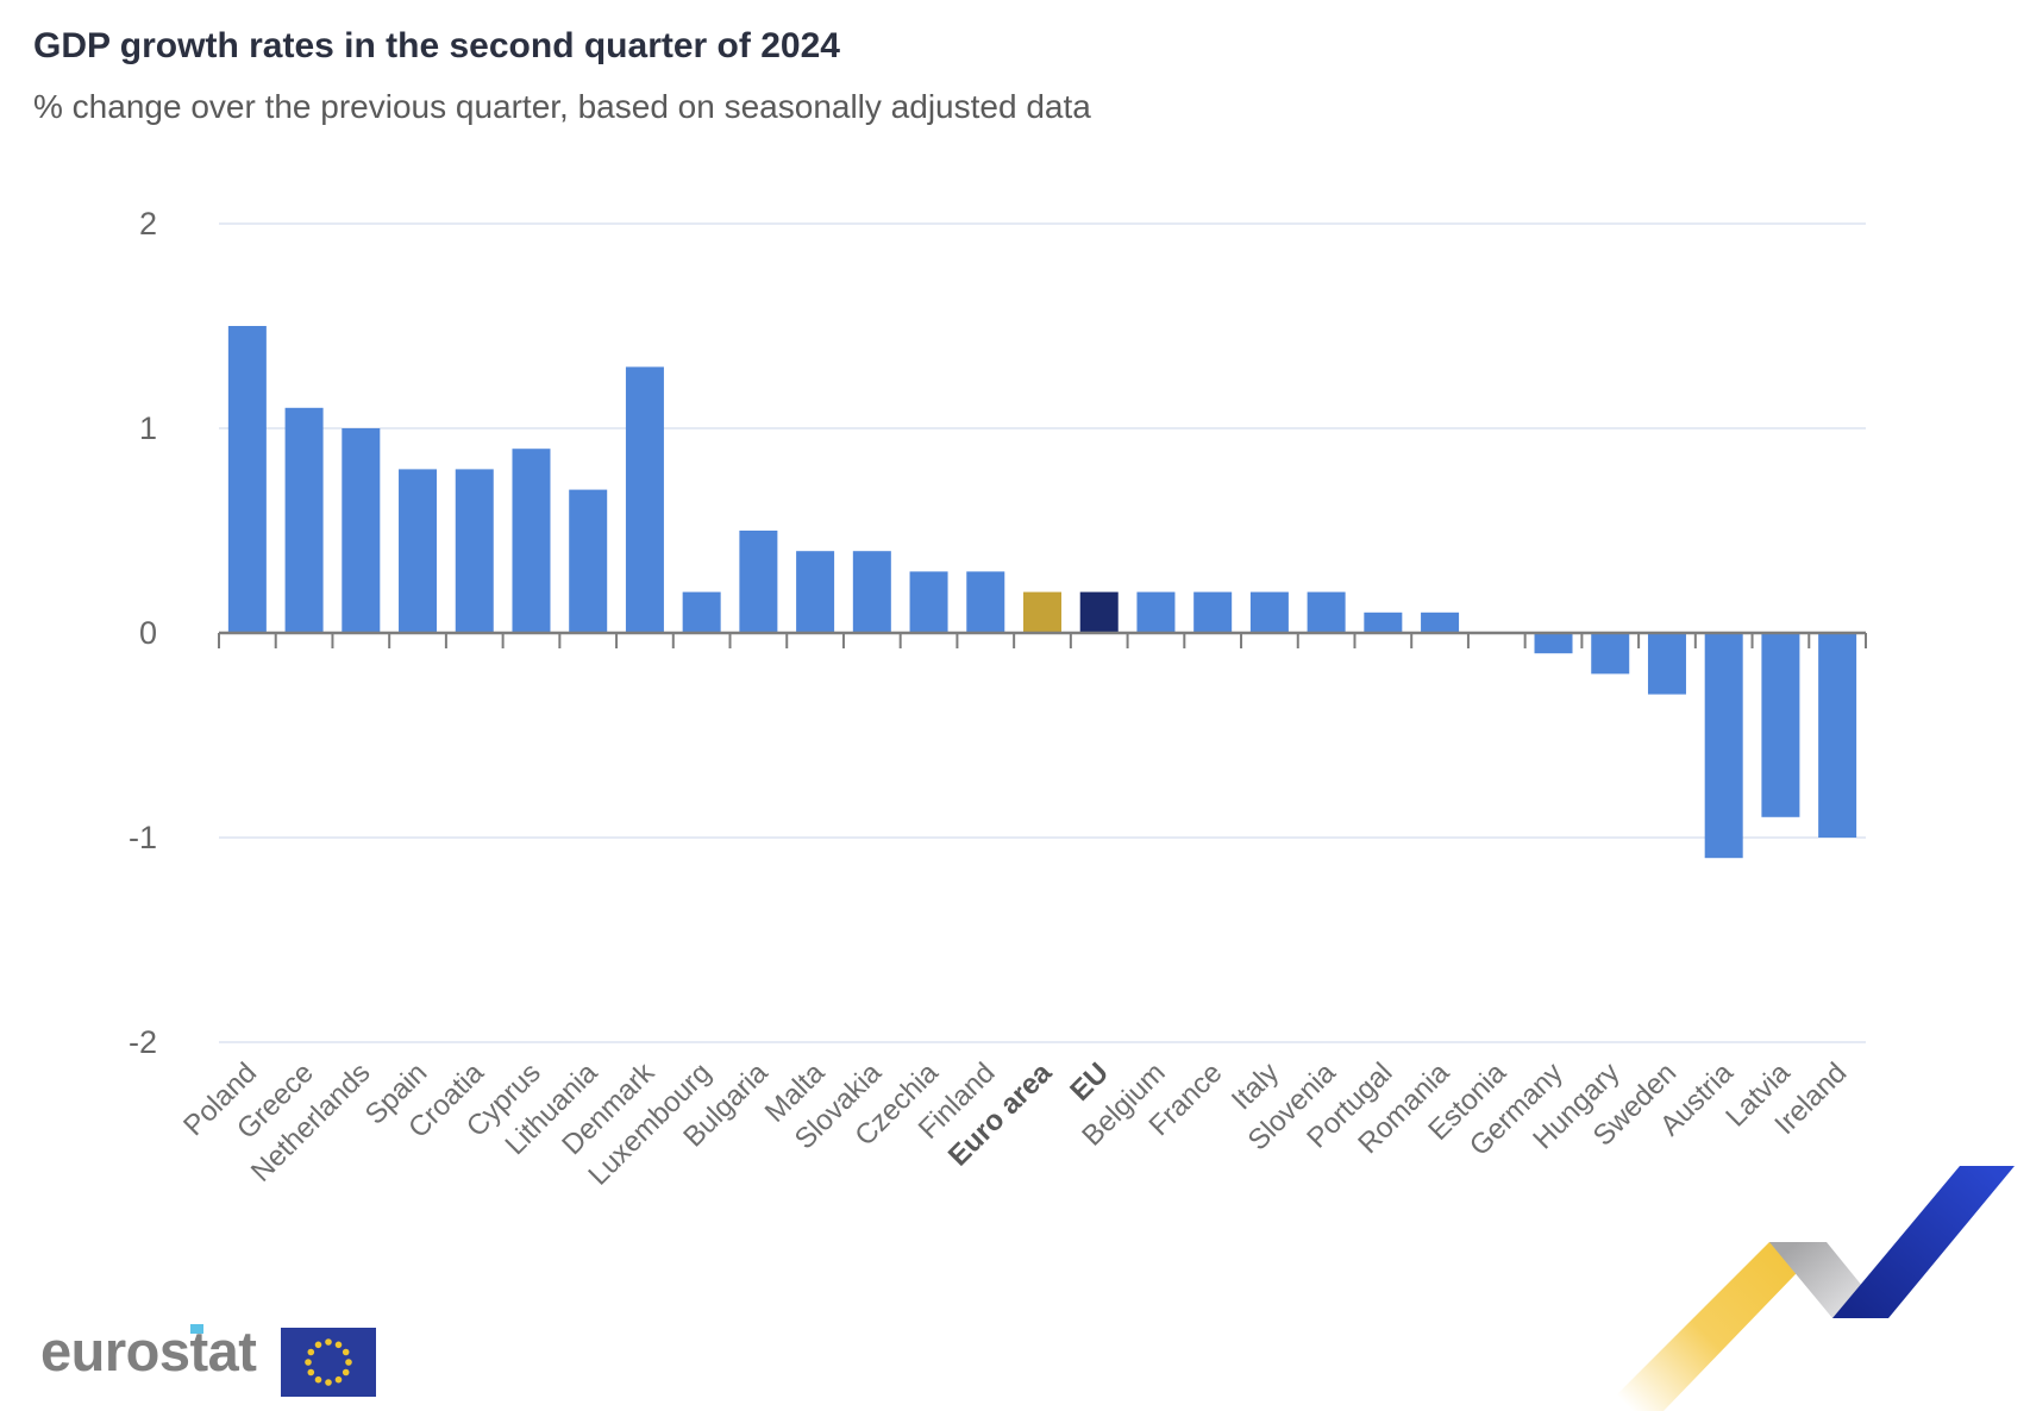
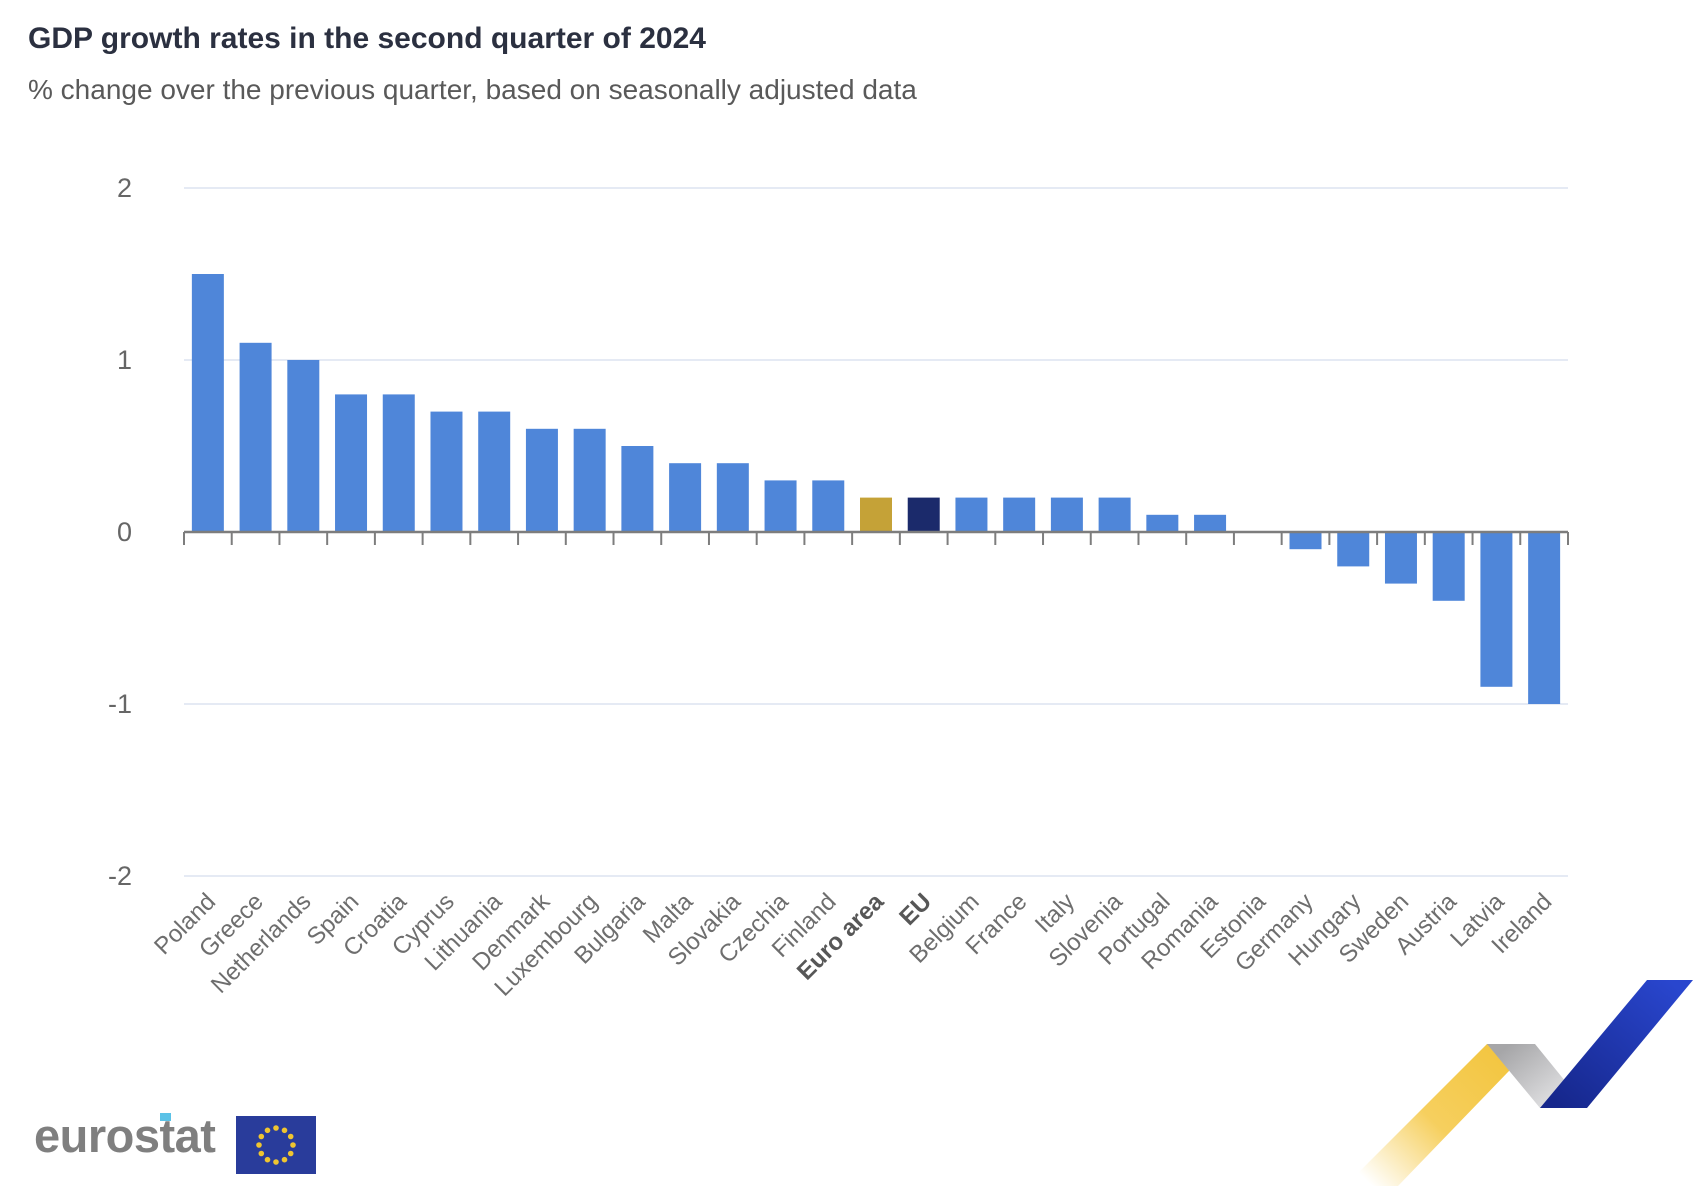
Cyprus: 0.9 -> 0.7
Denmark: 1.3 -> 0.6
Luxembourg: 0.2 -> 0.6
Austria: -1.1 -> -0.4
